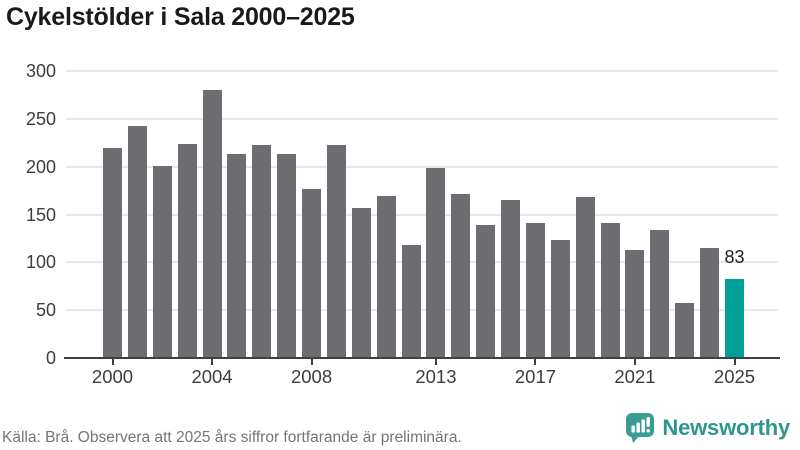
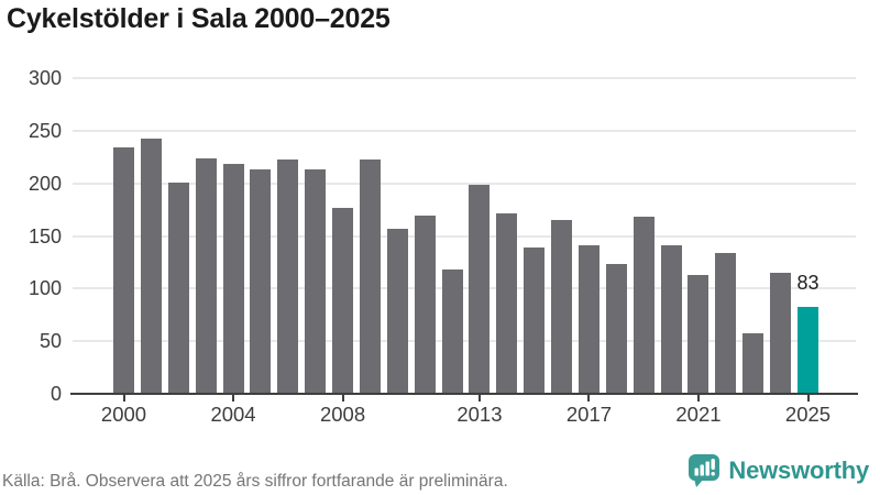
2000: 220 -> 230
2004: 280 -> 220
